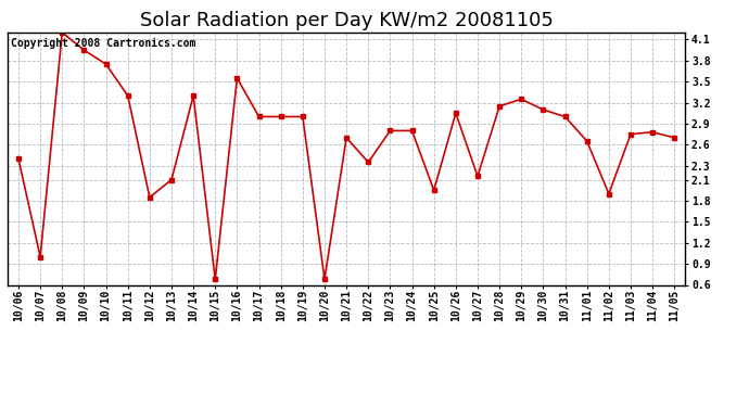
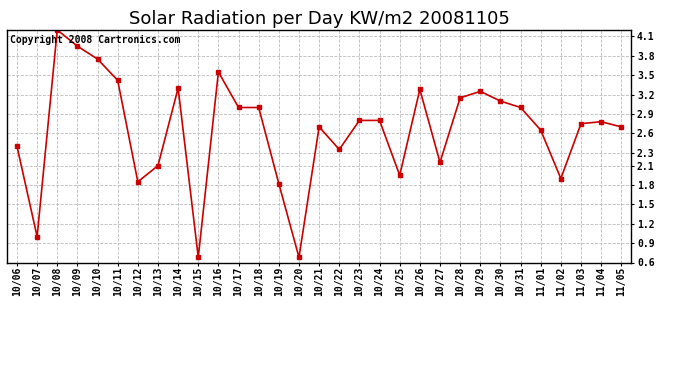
10/11: 3.30 -> 3.42
10/19: 3.00 -> 1.82
10/26: 3.05 -> 3.28
